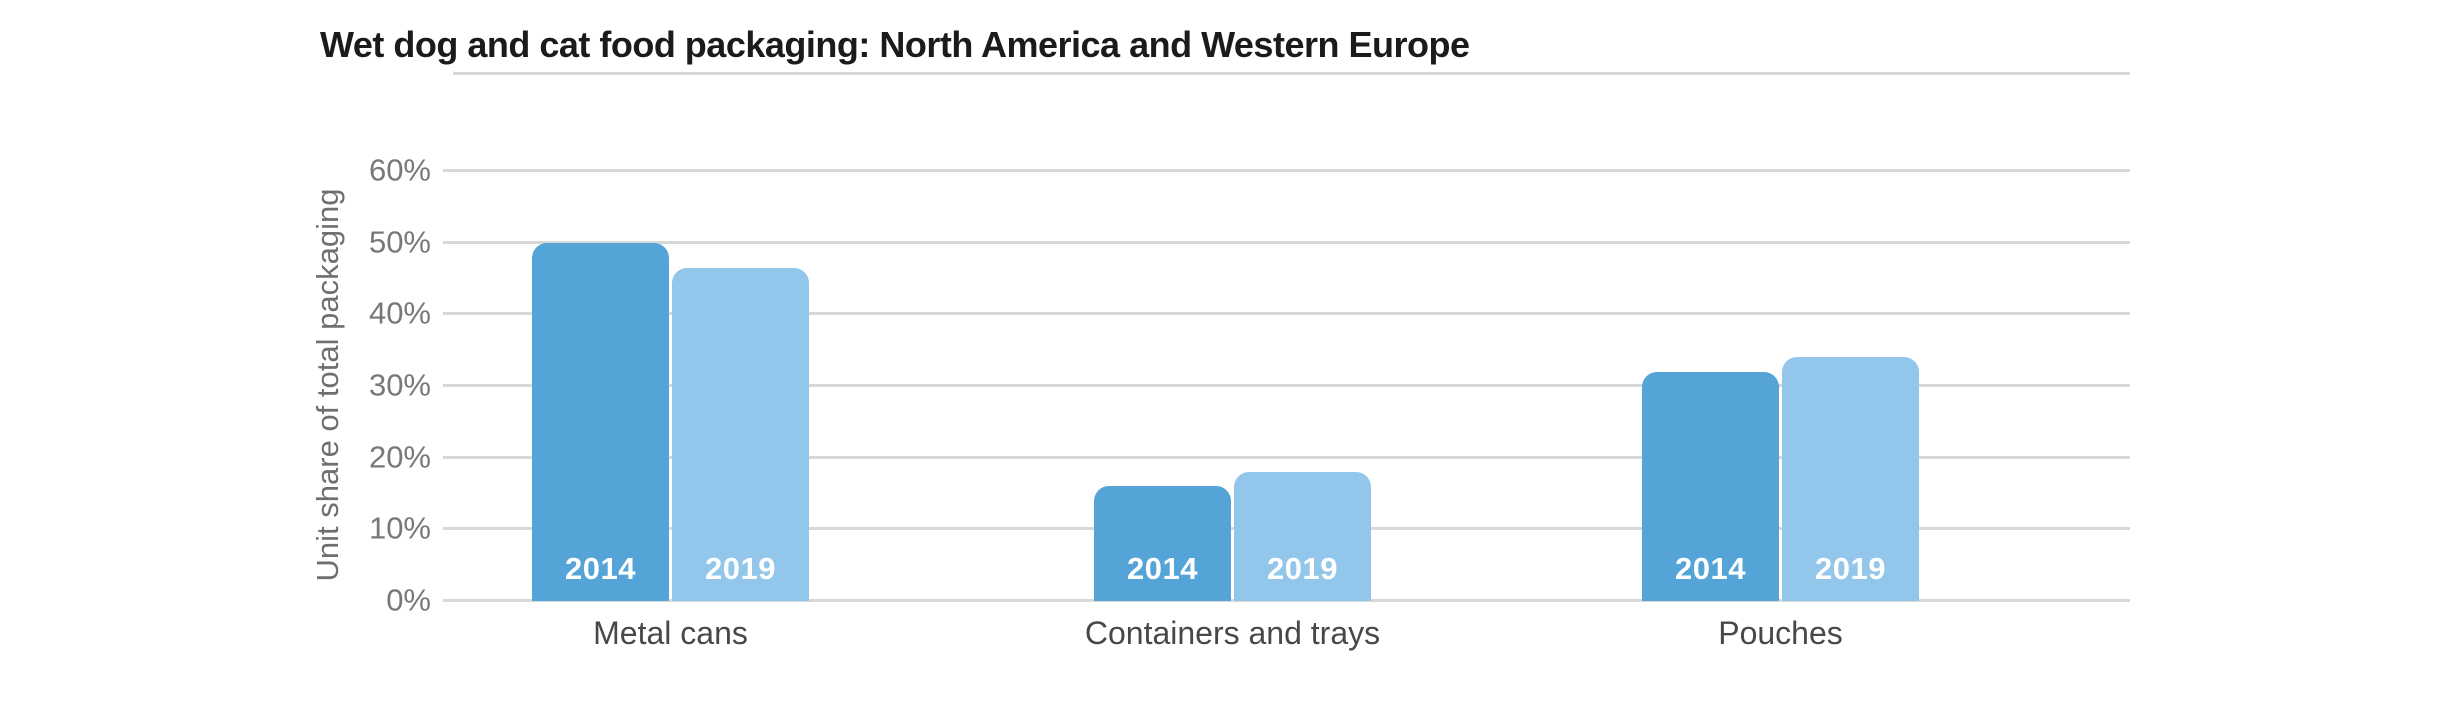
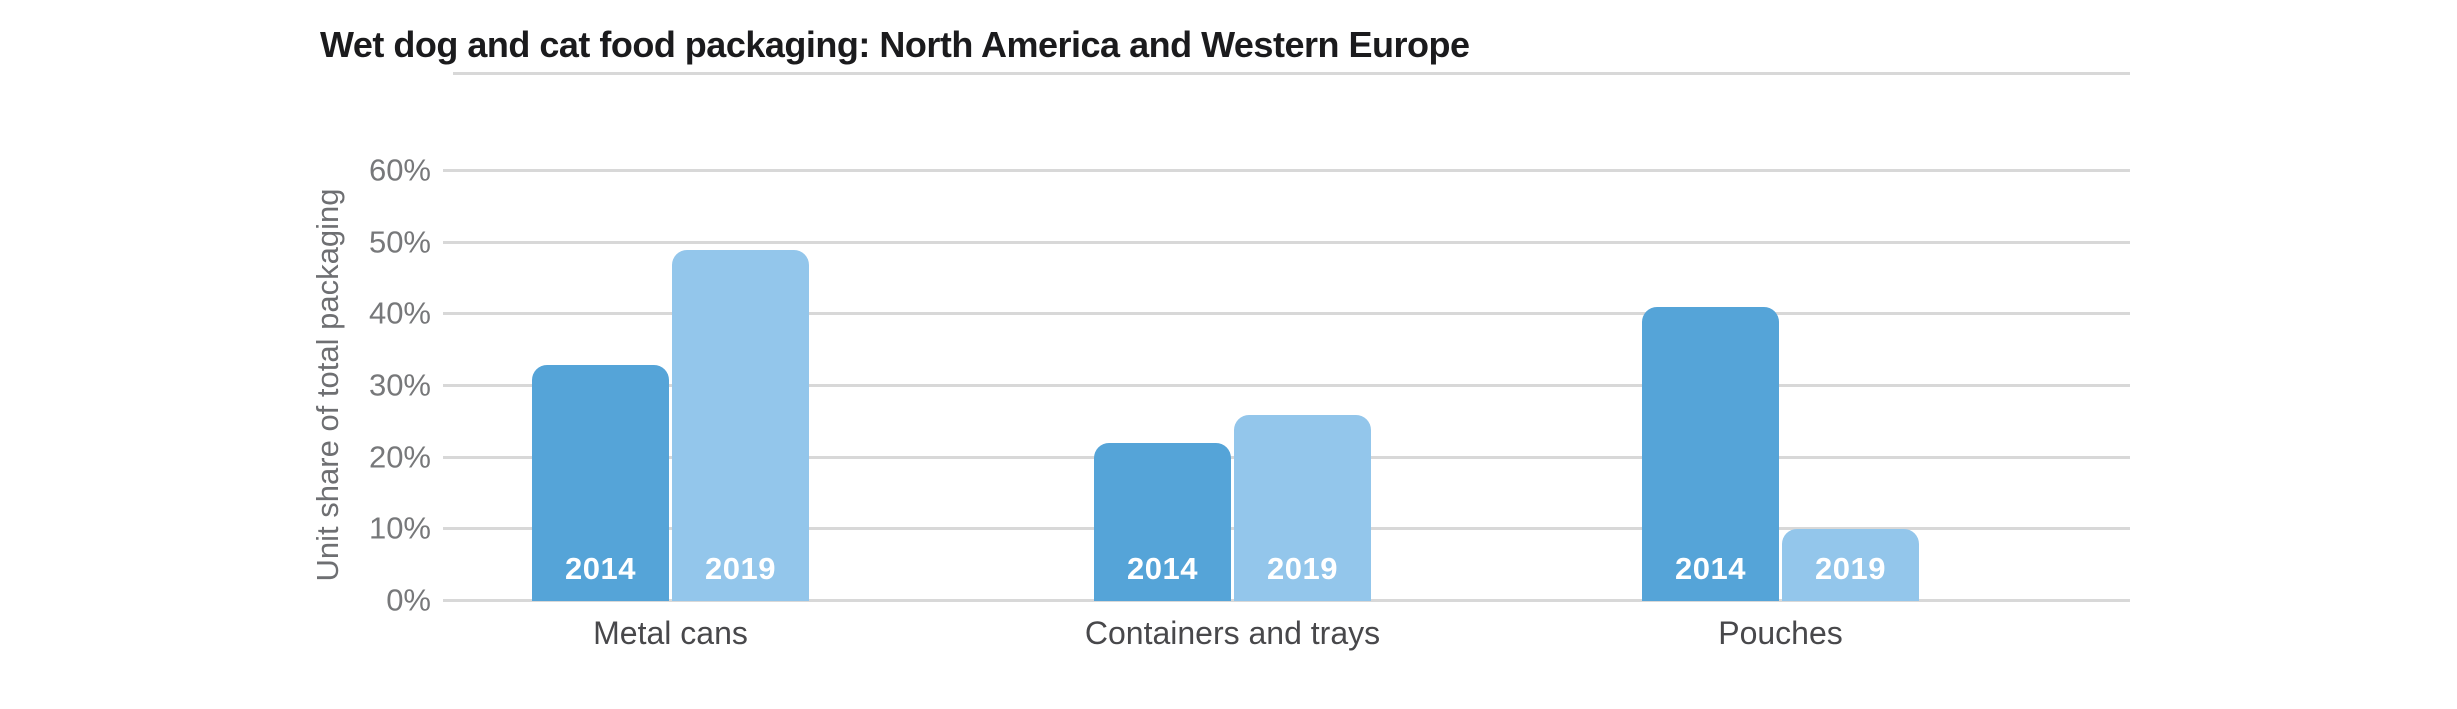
2014/Metal cans: 50% -> 33%
2019/Metal cans: 46% -> 49%
2014/Containers and trays: 16% -> 22%
2019/Containers and trays: 18% -> 26%
2014/Pouches: 32% -> 41%
2019/Pouches: 34% -> 10%
